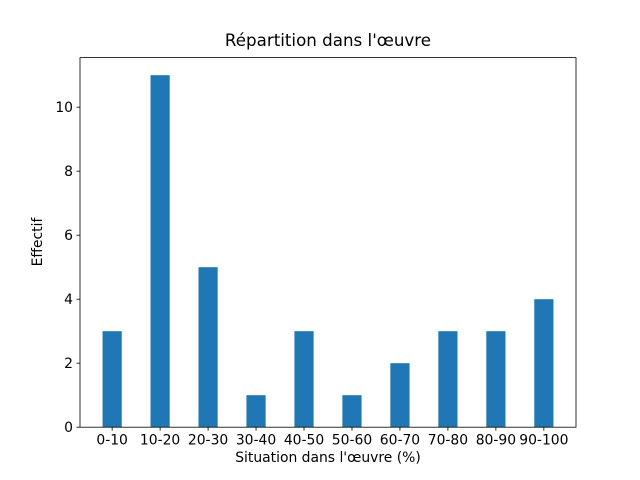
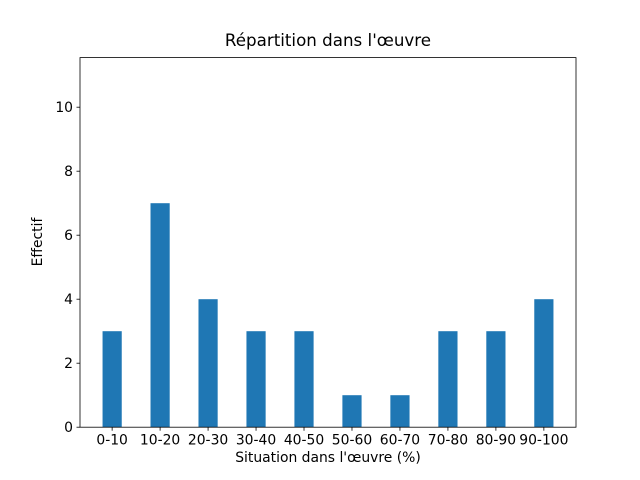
10-20: 11 -> 7
20-30: 5 -> 4
30-40: 1 -> 3
60-70: 2 -> 1
